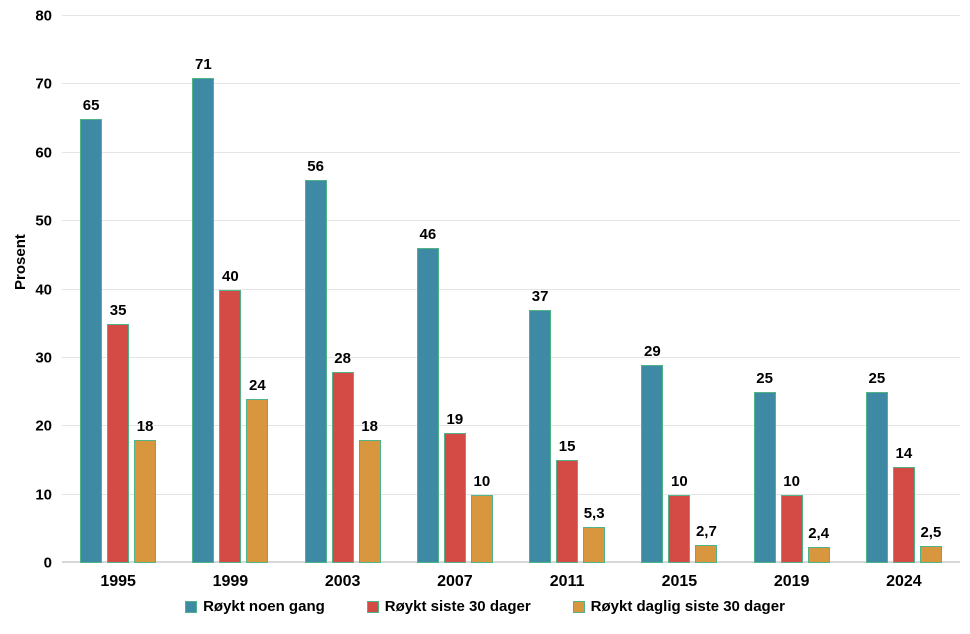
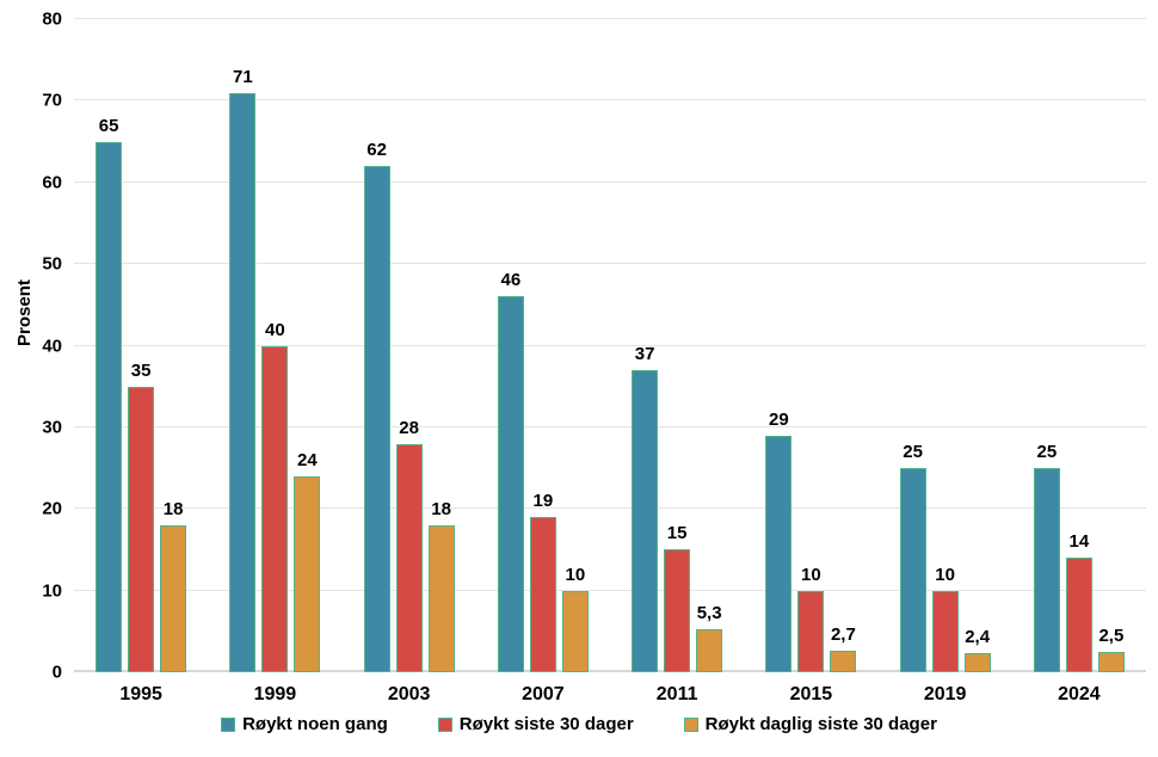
Røykt noen gang/2003: 56 -> 62
